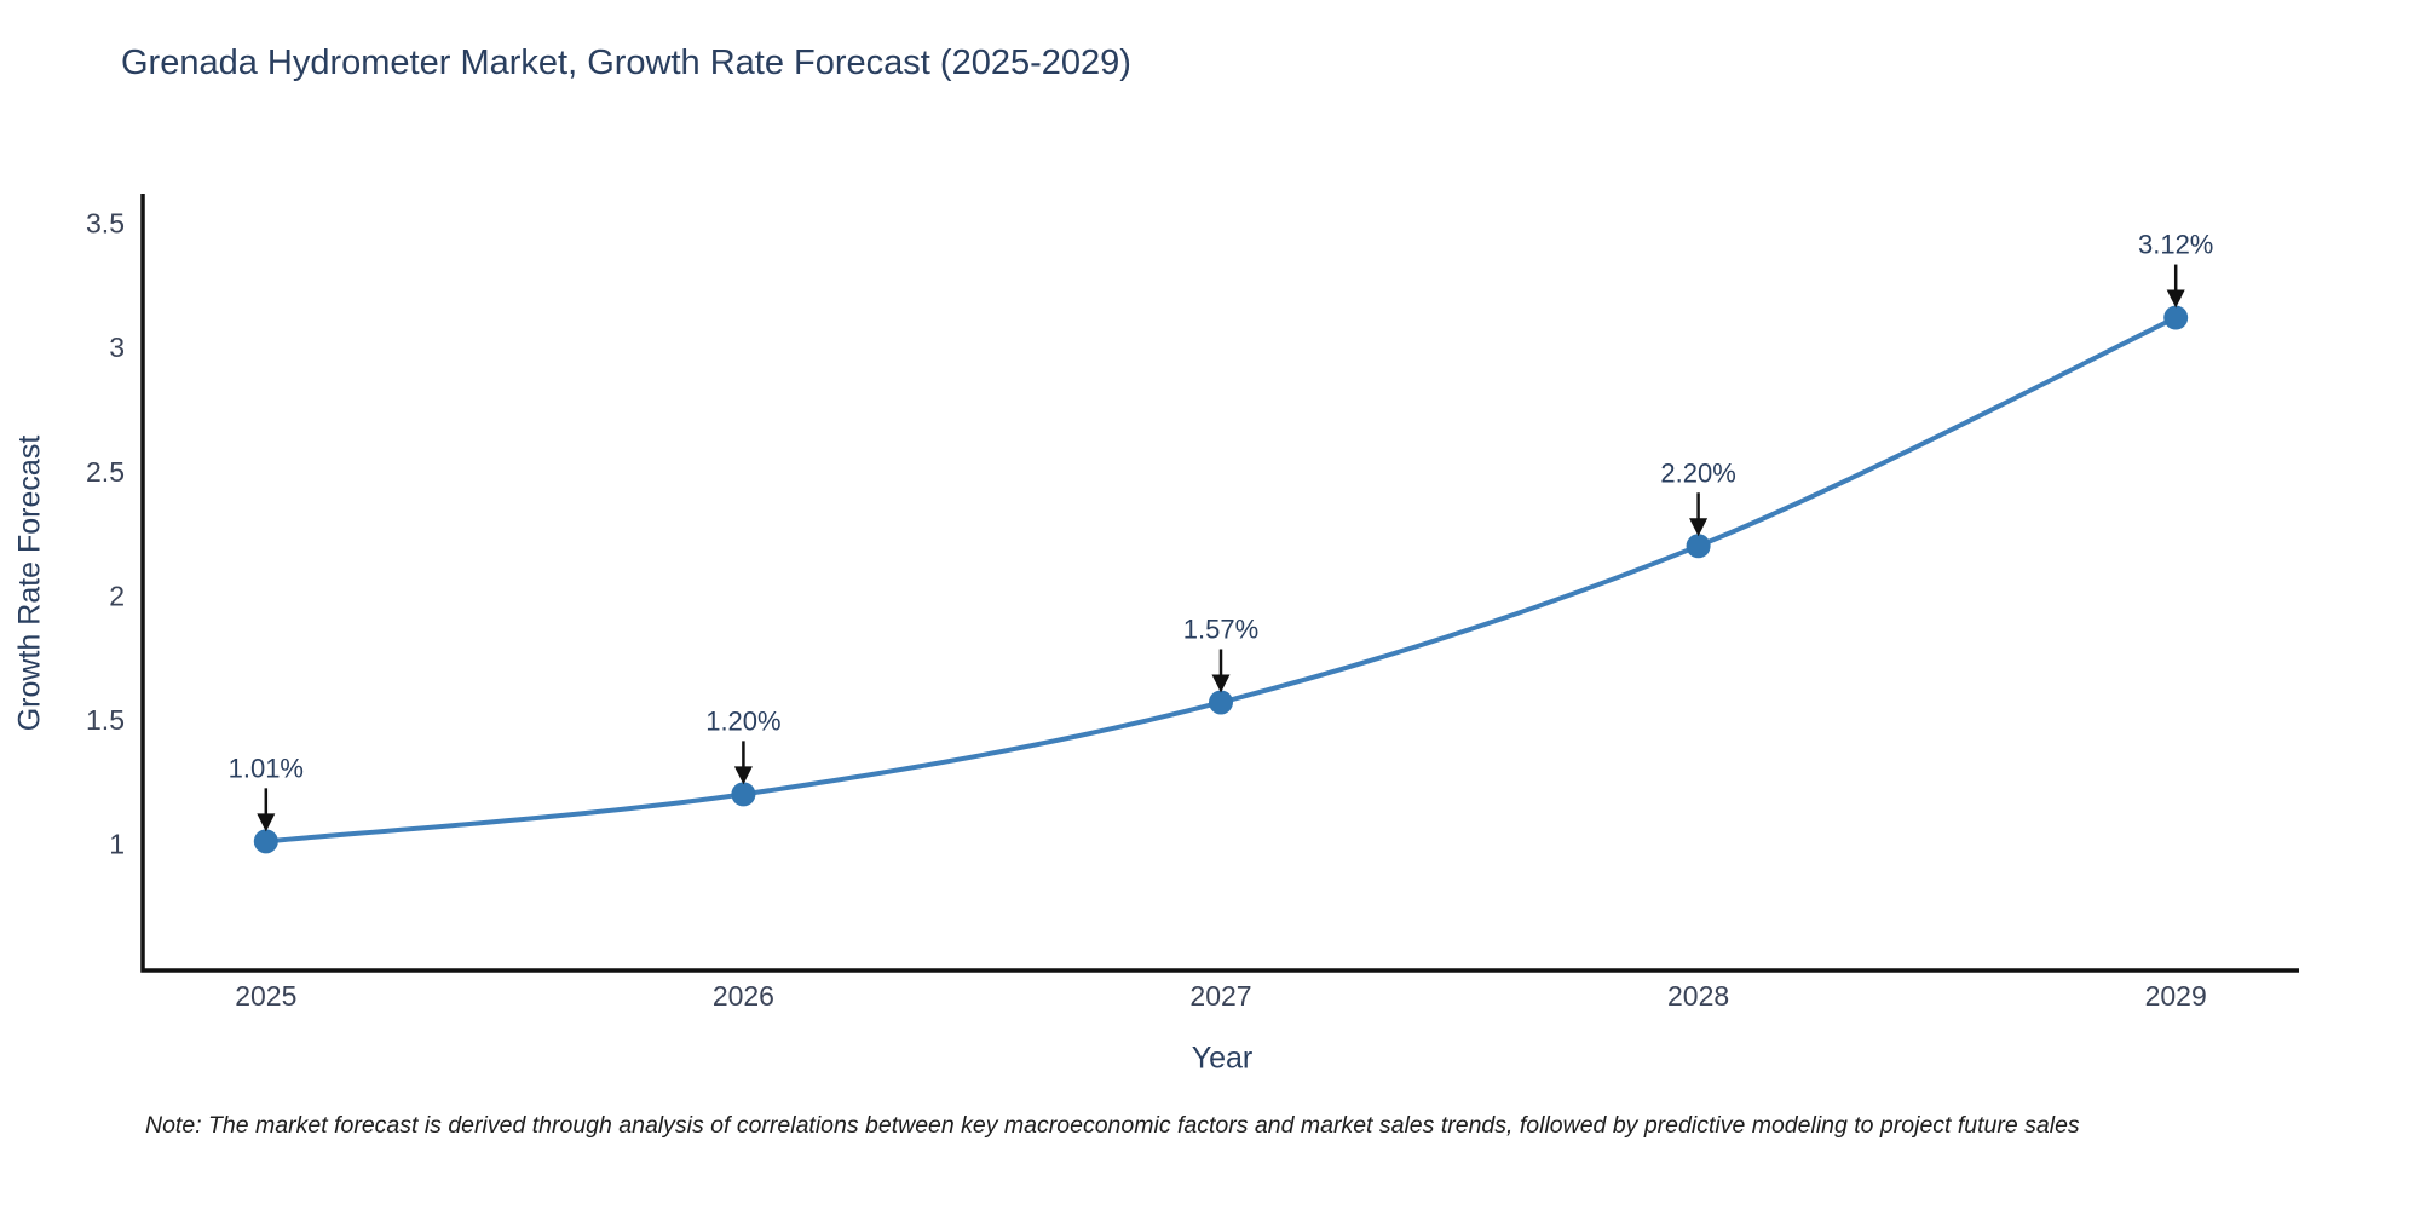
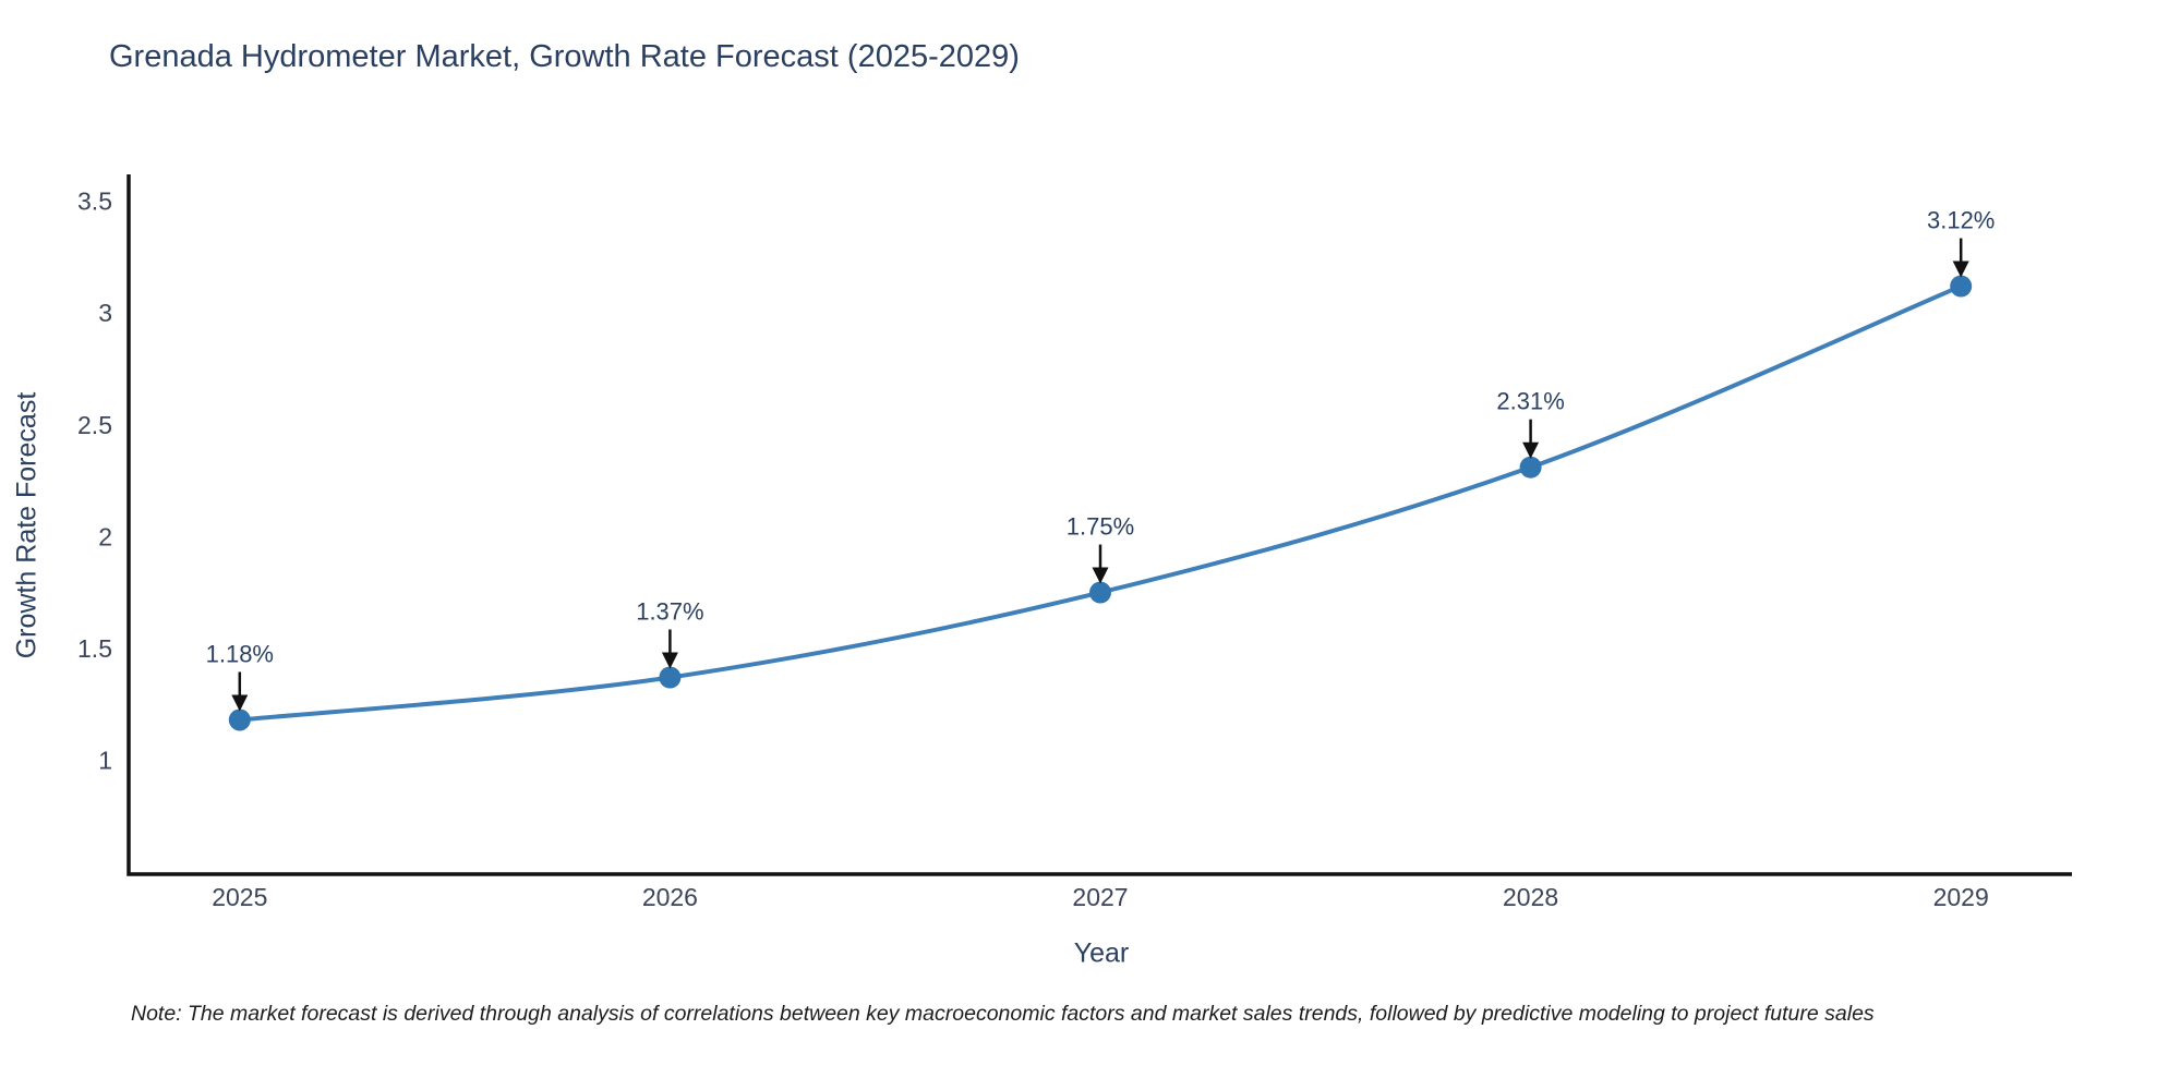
2025: 1.01% -> 1.18%
2026: 1.20% -> 1.37%
2027: 1.57% -> 1.75%
2028: 2.20% -> 2.31%
